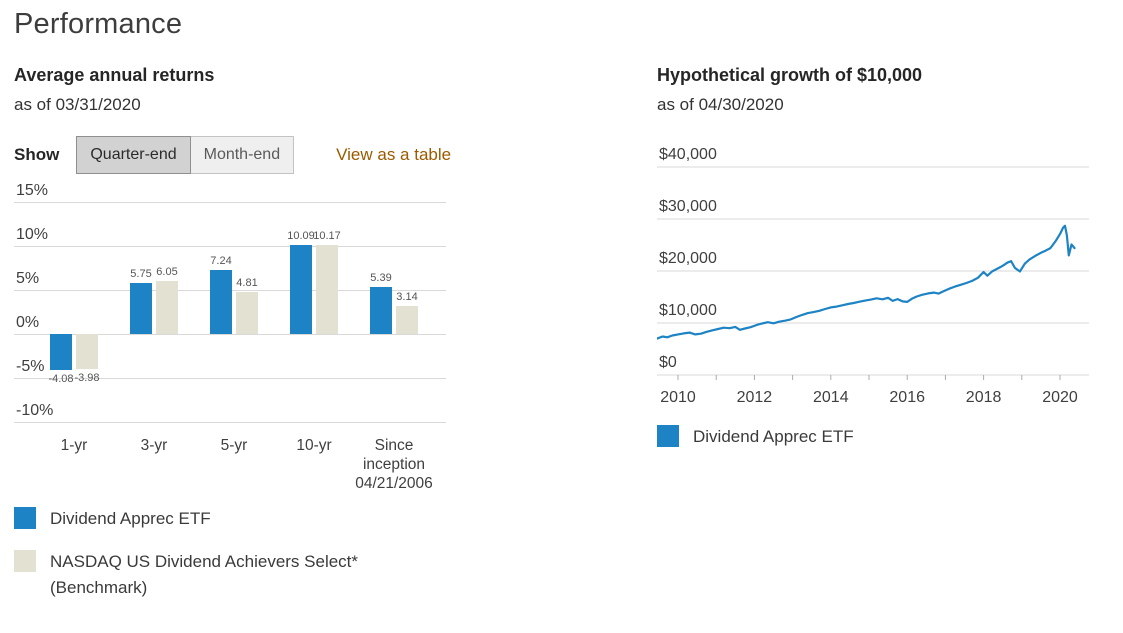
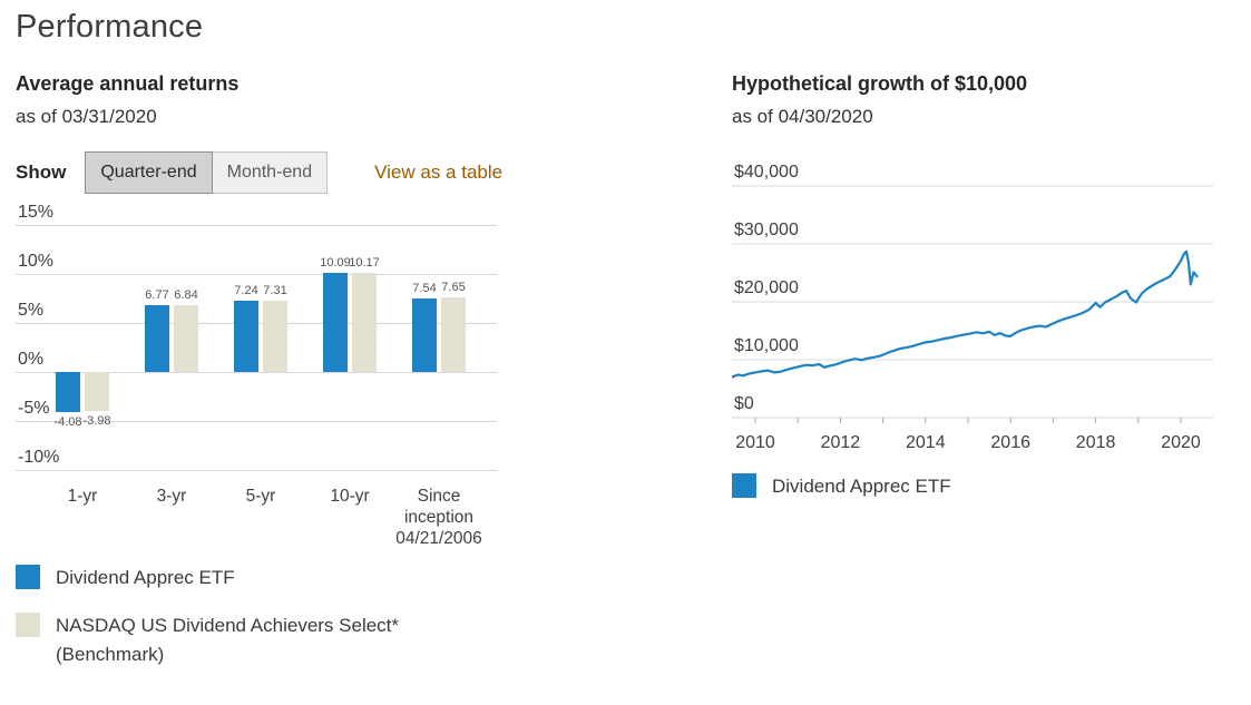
Average annual returns as of 03/31/2020/Dividend Apprec ETF/3-yr: 5.75 -> 6.77
Average annual returns as of 03/31/2020/NASDAQ US Dividend Achievers Select* (Benchmark)/3-yr: 6.05 -> 6.84
Average annual returns as of 03/31/2020/NASDAQ US Dividend Achievers Select* (Benchmark)/5-yr: 4.81 -> 7.31
Average annual returns as of 03/31/2020/Dividend Apprec ETF/Since inception 04/21/2006: 5.39 -> 7.54
Average annual returns as of 03/31/2020/NASDAQ US Dividend Achievers Select* (Benchmark)/Since inception 04/21/2006: 3.14 -> 7.65
